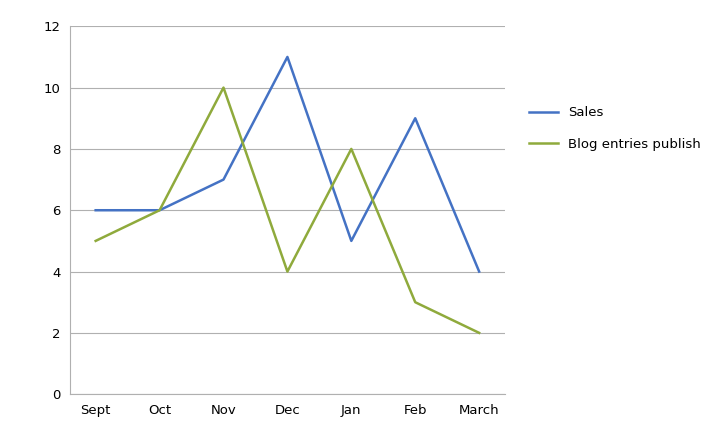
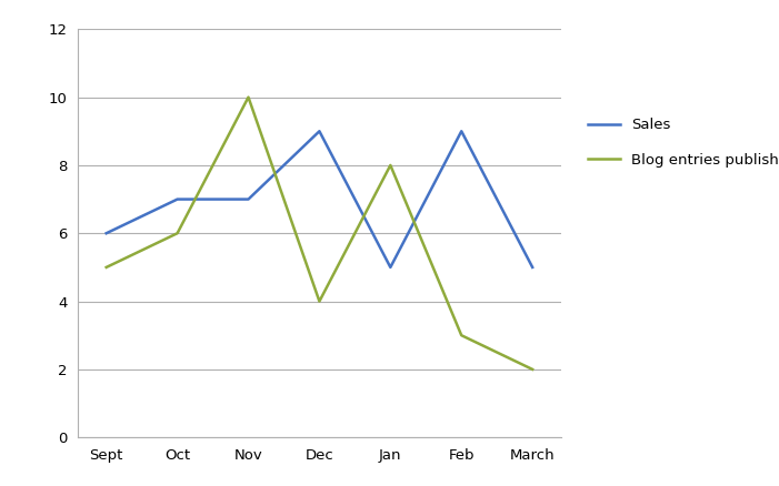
Sales/Oct: 6 -> 7
Sales/Dec: 11 -> 9
Sales/March: 4 -> 5
